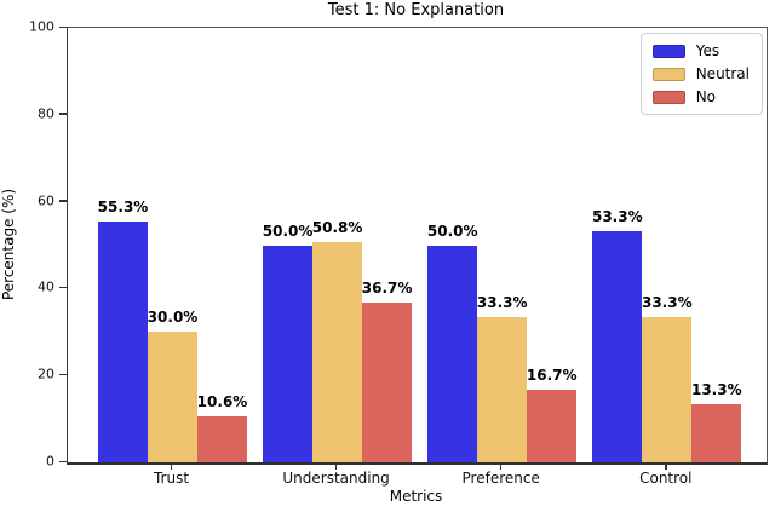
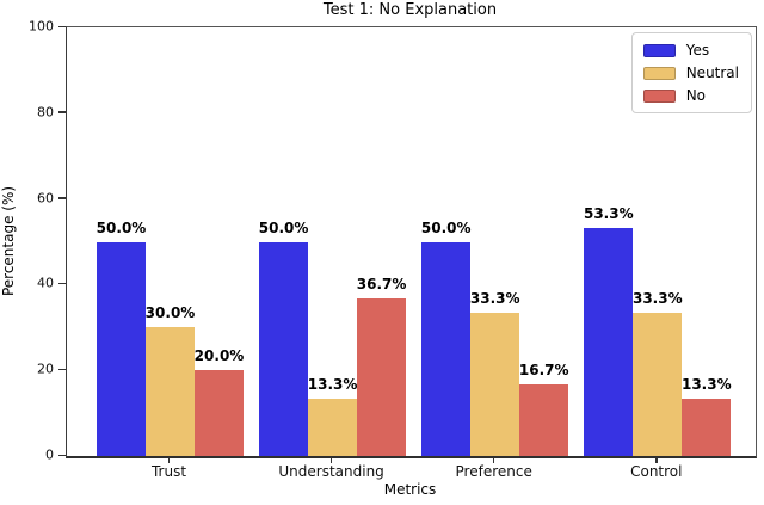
Yes/Trust: 55.3% -> 50.0%
No/Trust: 10.6% -> 20.0%
Neutral/Understanding: 50.8% -> 13.3%
